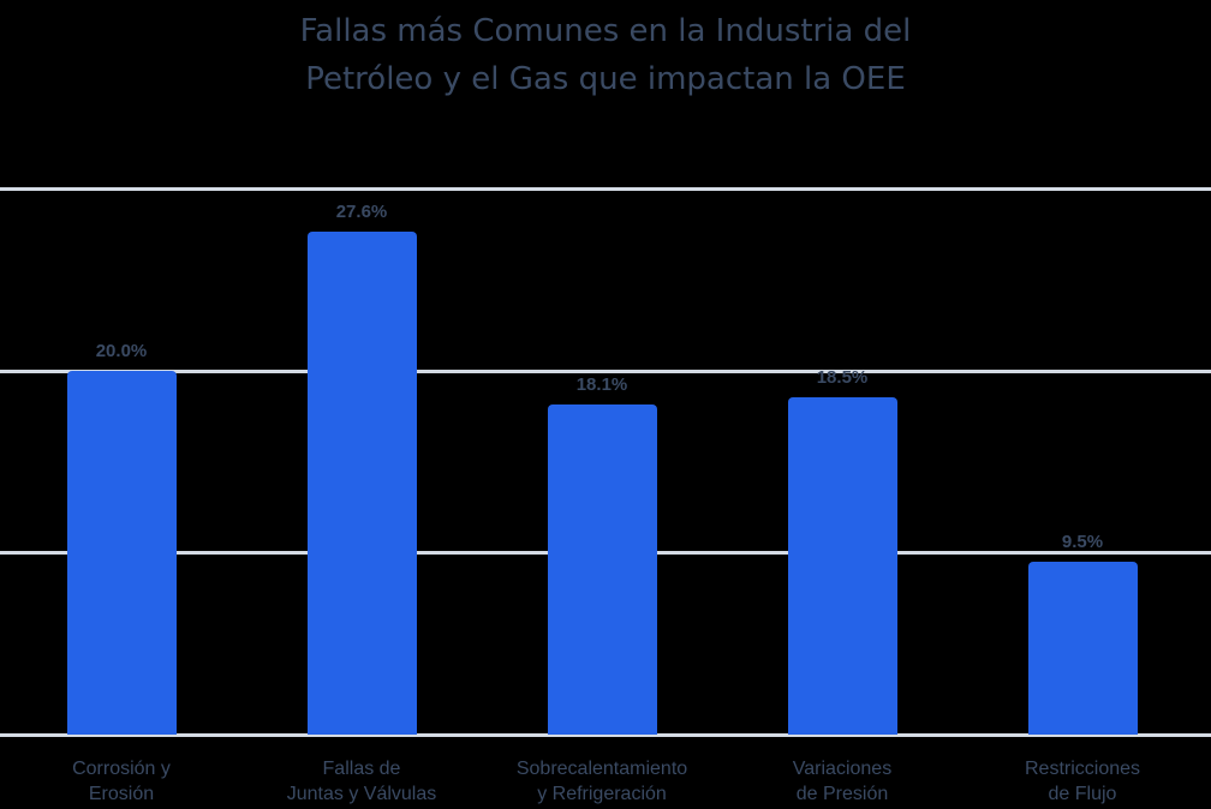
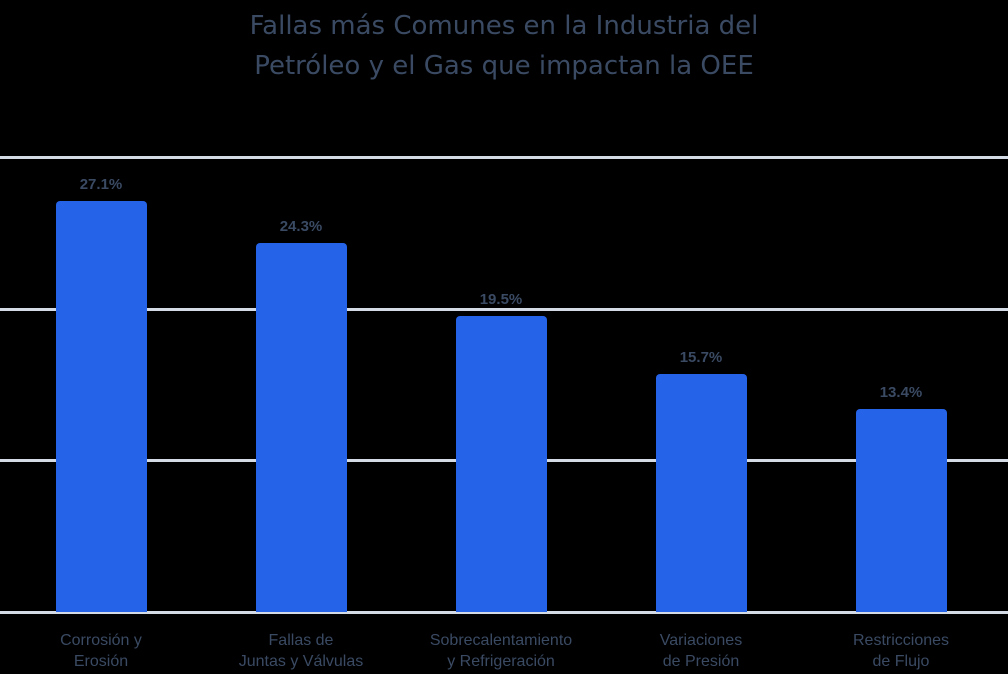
Corrosión y Erosión: 20.0% -> 27.1%
Fallas de Juntas y Válvulas: 27.6% -> 24.3%
Sobrecalentamiento y Refrigeración: 18.1% -> 19.5%
Variaciones de Presión: 18.5% -> 15.7%
Restricciones de Flujo: 9.5% -> 13.4%
